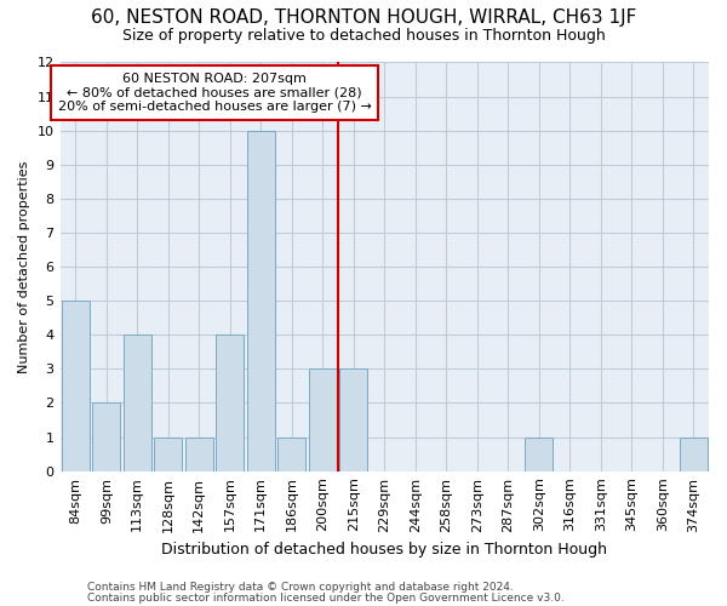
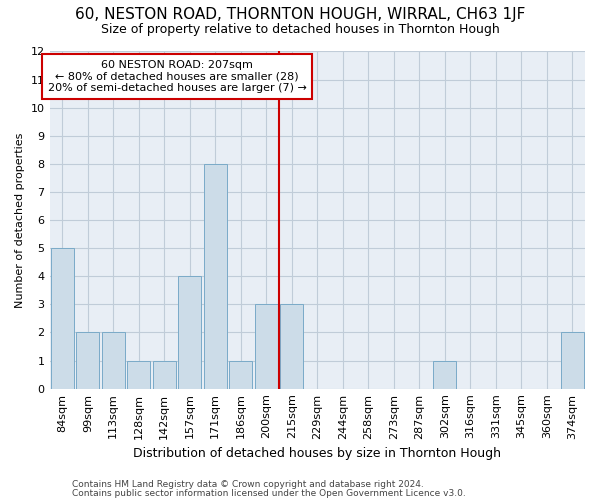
113sqm: 4 -> 2
171sqm: 10 -> 8
374sqm: 1 -> 2
